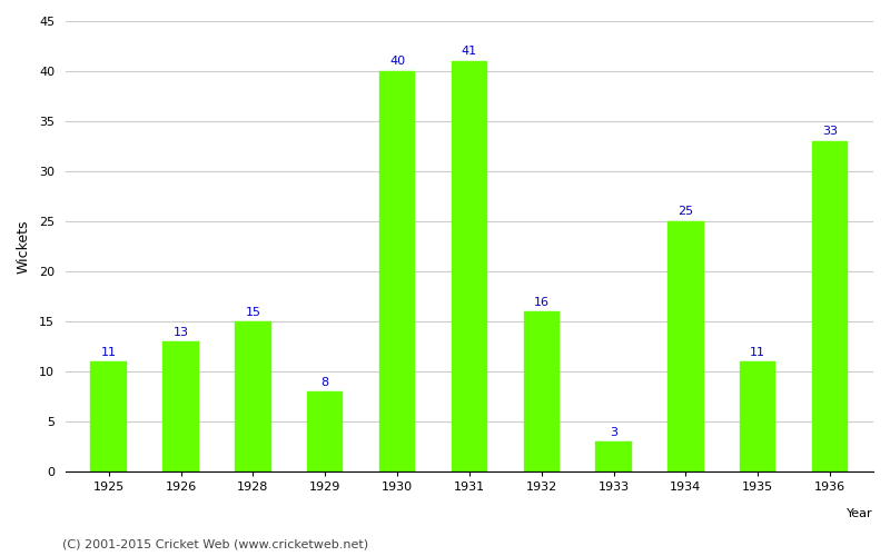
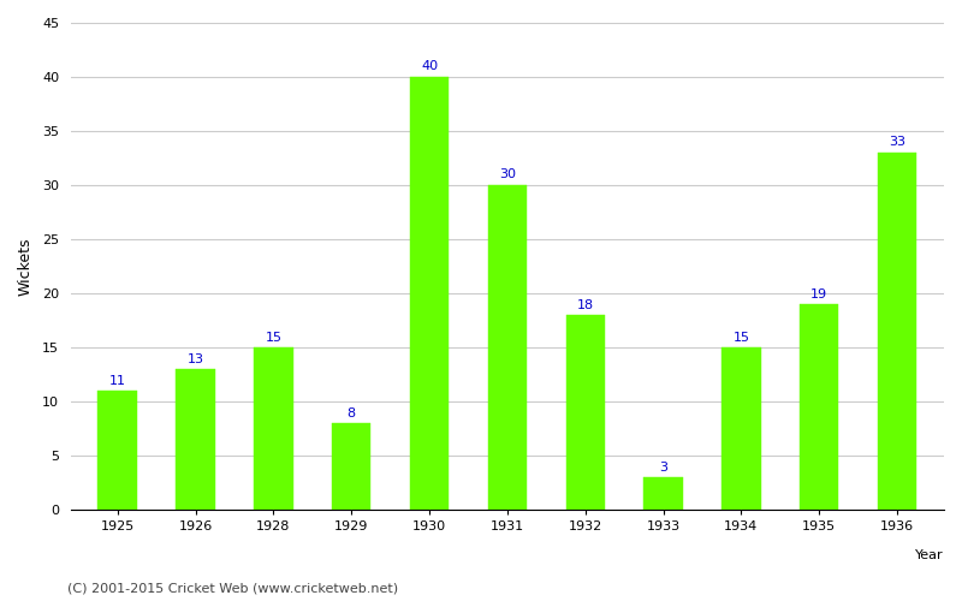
1931: 41 -> 30
1932: 16 -> 18
1934: 25 -> 15
1935: 11 -> 19
